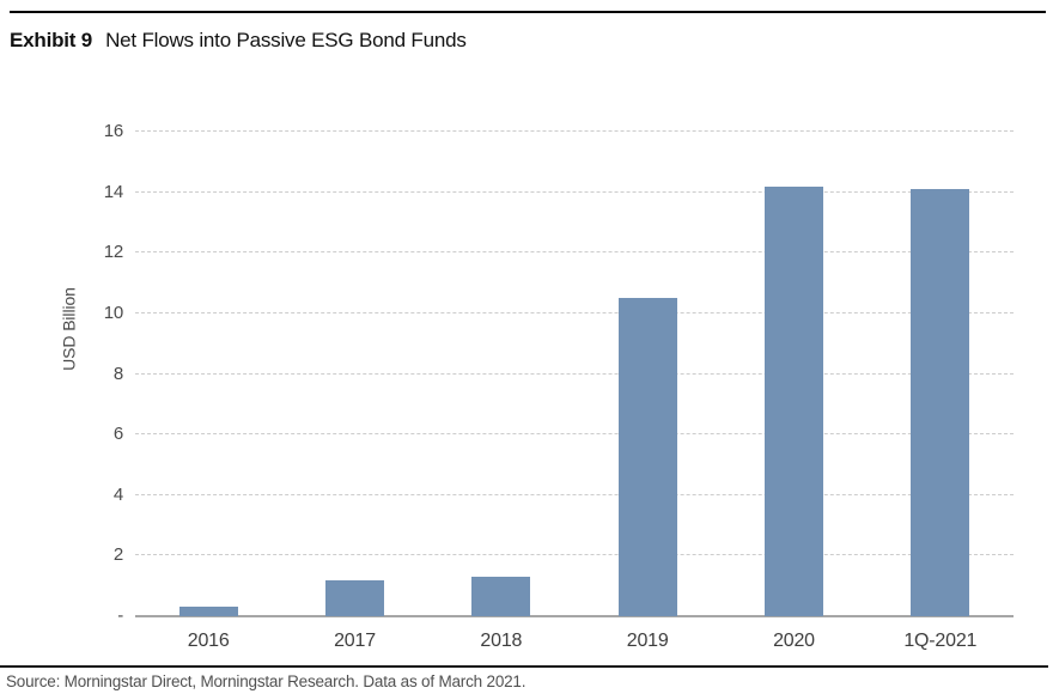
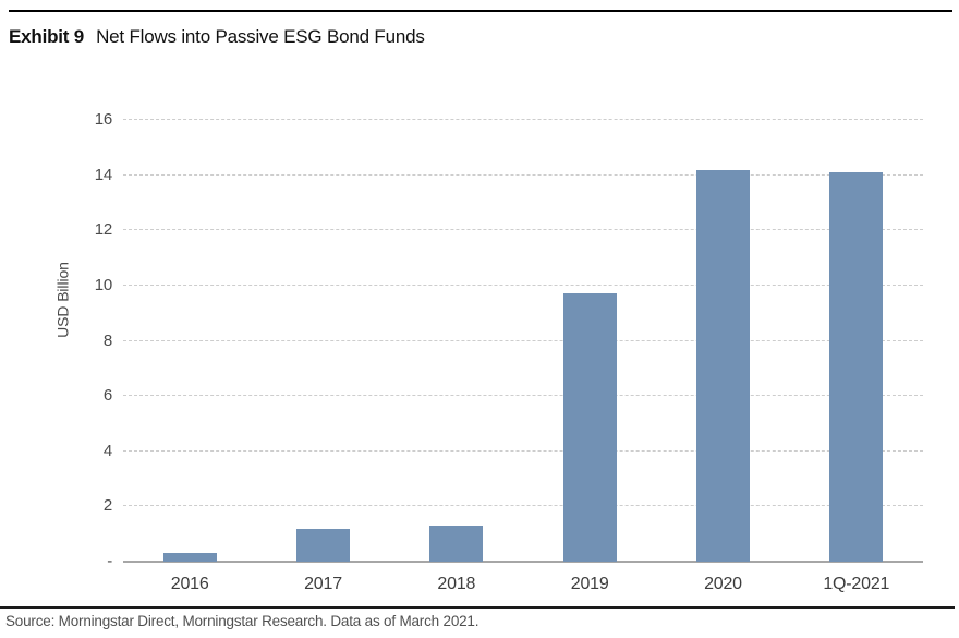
2019: 10.5 -> 9.7
